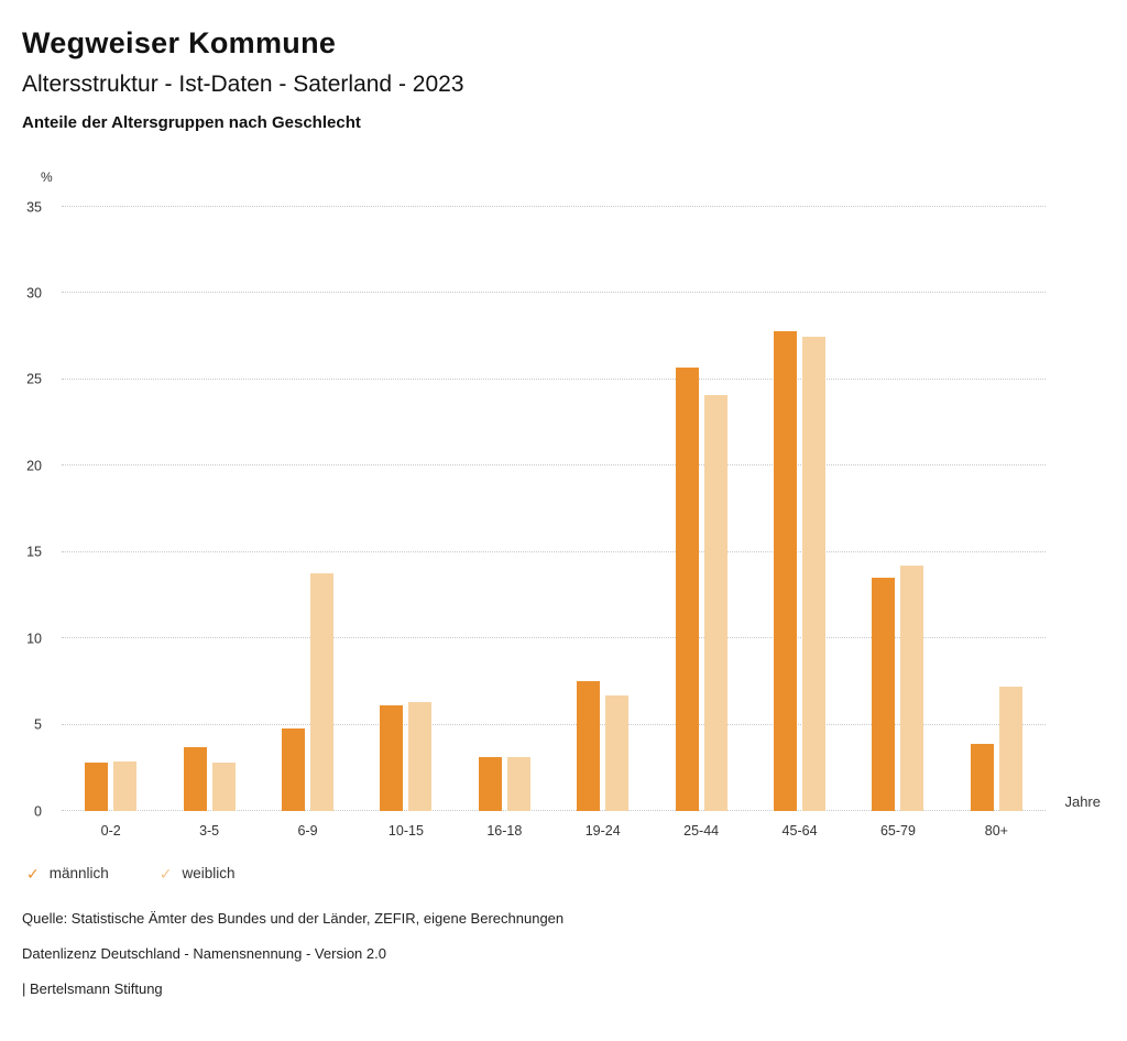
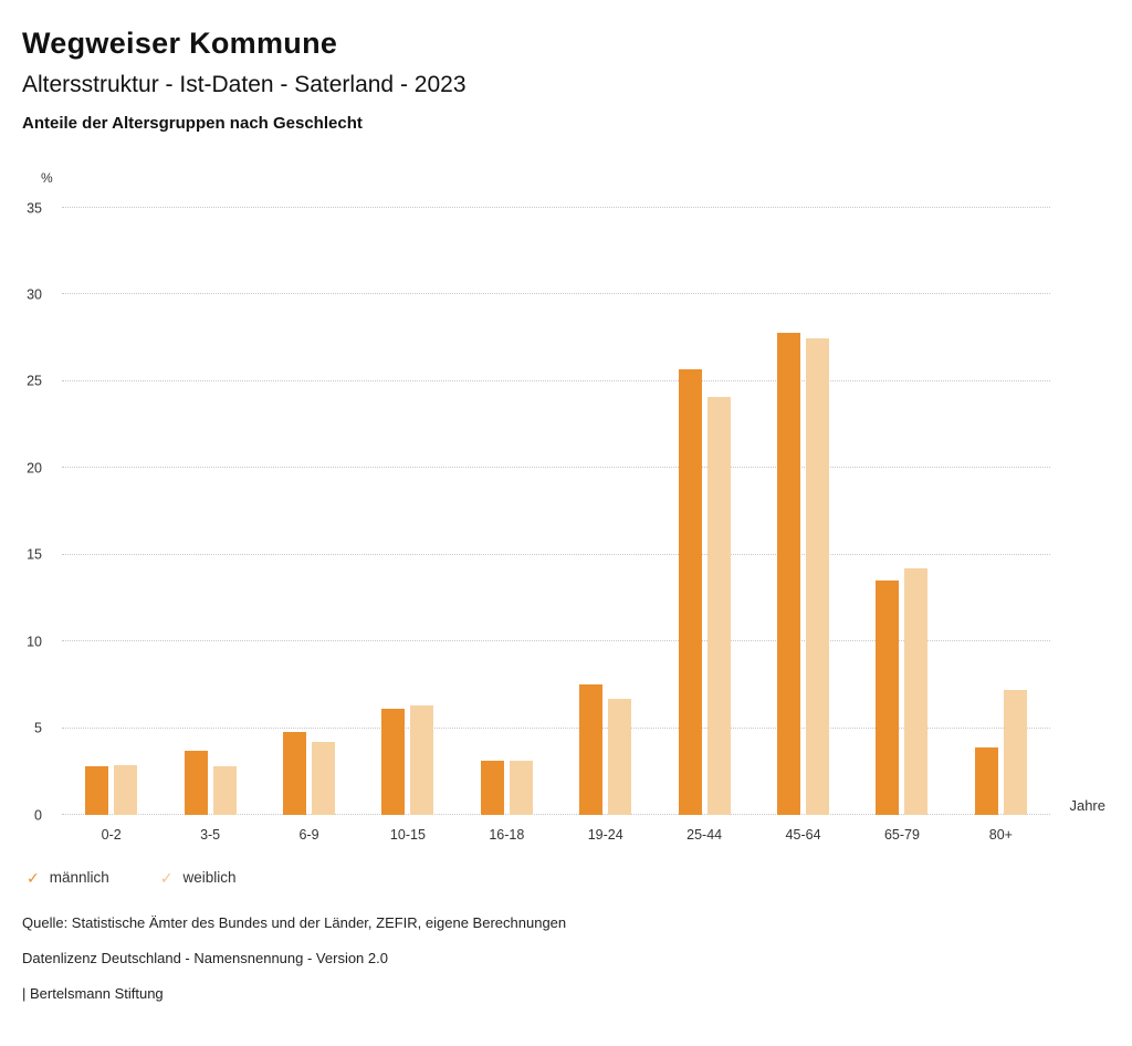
weiblich/6-9: 13.8 -> 4.2
